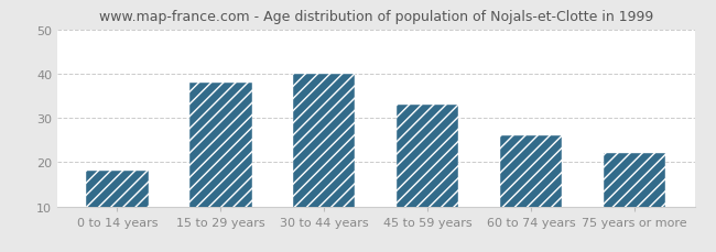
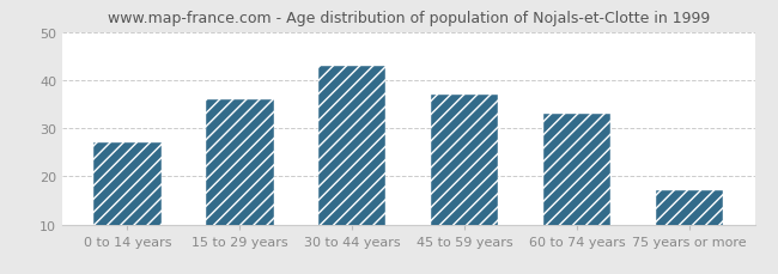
0 to 14 years: 18 -> 27
15 to 29 years: 38 -> 36
30 to 44 years: 40 -> 43
45 to 59 years: 33 -> 37
60 to 74 years: 26 -> 33
75 years or more: 22 -> 17
